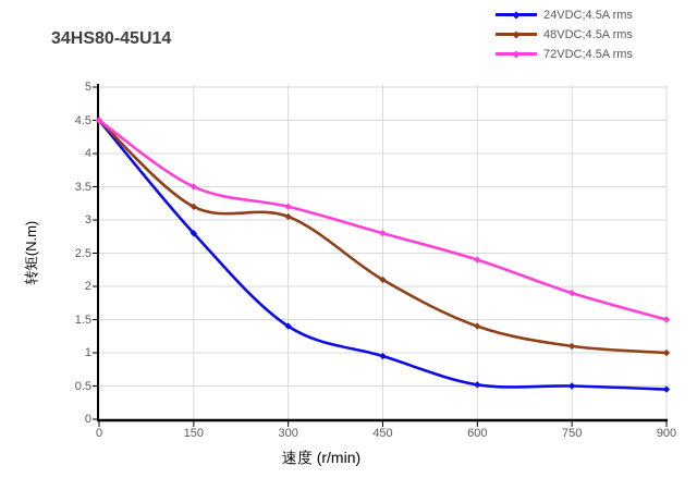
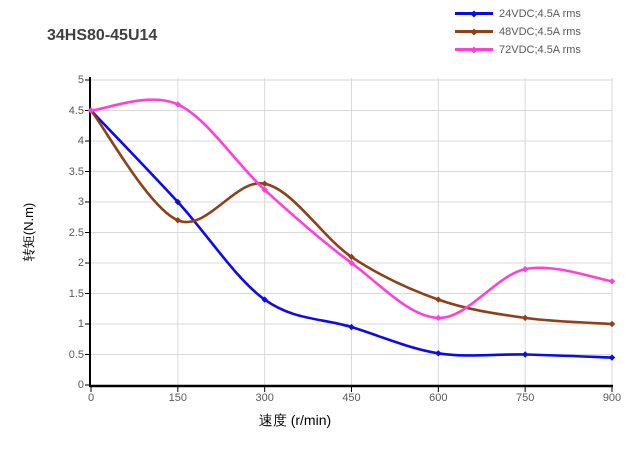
24VDC;4.5A rms/150: 2.8 -> 3.0
48VDC;4.5A rms/150: 3.2 -> 2.7
72VDC;4.5A rms/150: 3.5 -> 4.6
48VDC;4.5A rms/300: 3.0 -> 3.3
72VDC;4.5A rms/450: 2.8 -> 2.0
72VDC;4.5A rms/600: 2.4 -> 1.1
72VDC;4.5A rms/900: 1.5 -> 1.7
